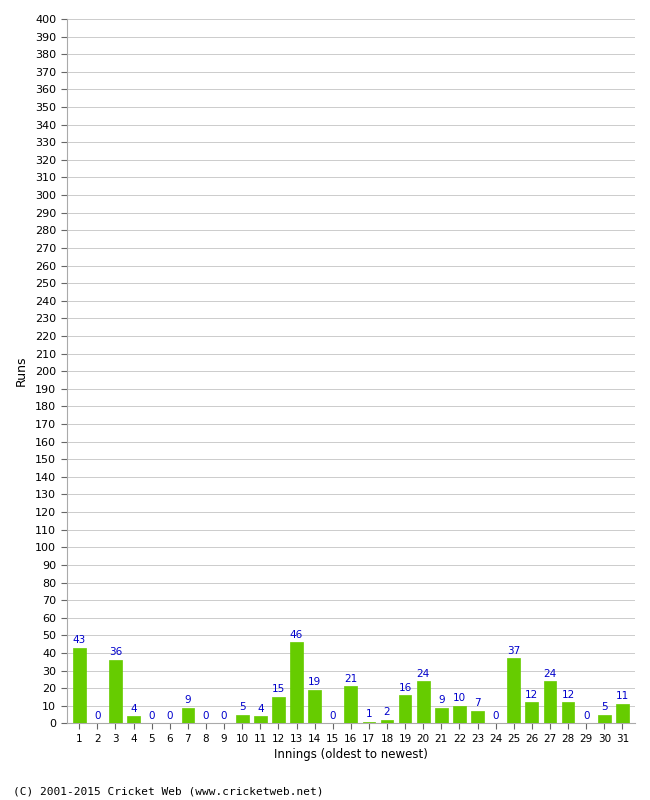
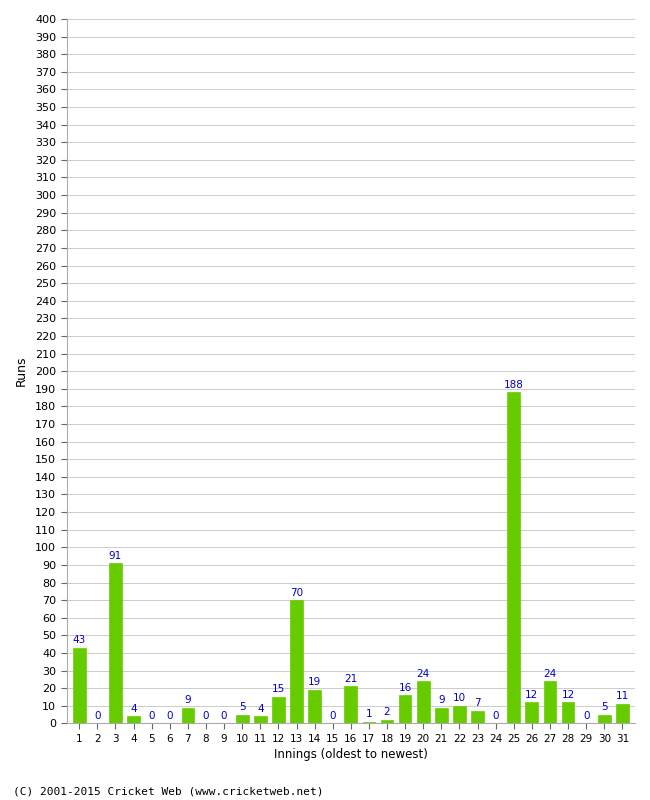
3: 36 -> 91
13: 46 -> 70
25: 37 -> 188
